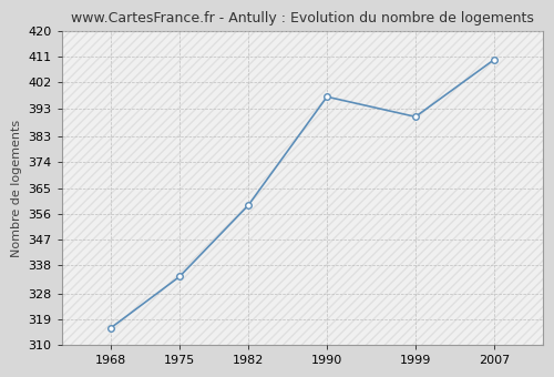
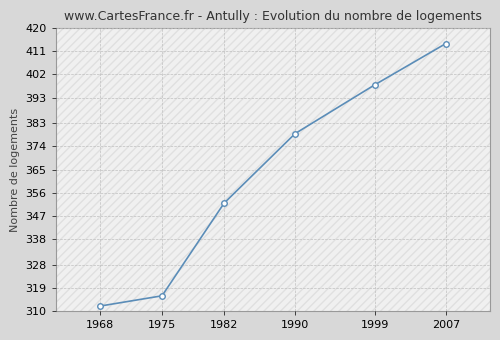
1968: 316 -> 312
1975: 334 -> 316
1982: 359 -> 352
1990: 397 -> 379
1999: 390 -> 398
2007: 410 -> 414
